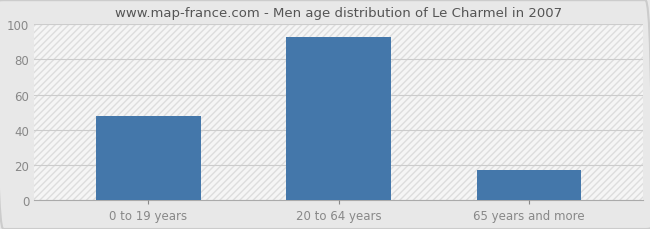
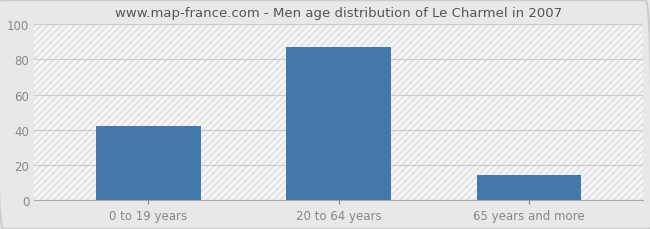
0 to 19 years: 48 -> 42
20 to 64 years: 93 -> 87
65 years and more: 17 -> 14
